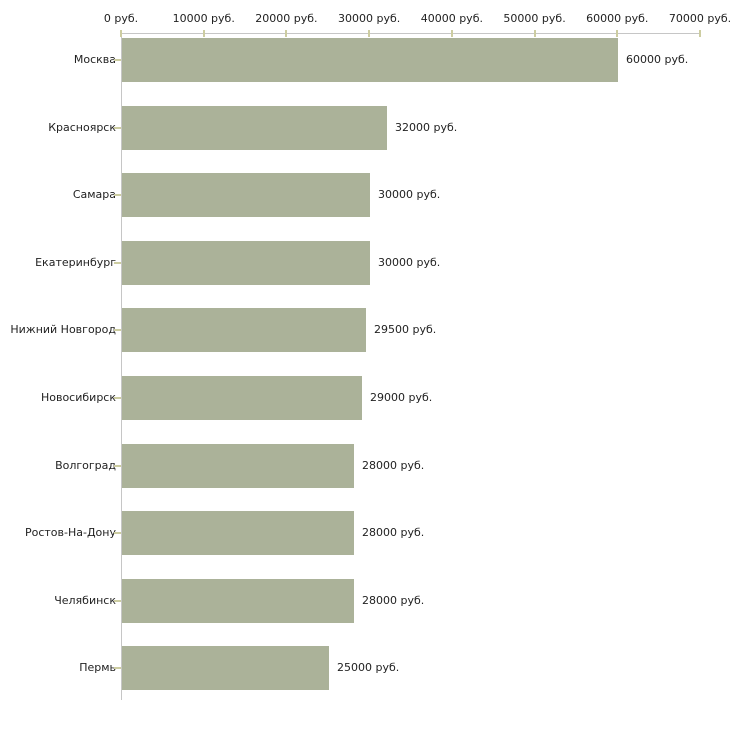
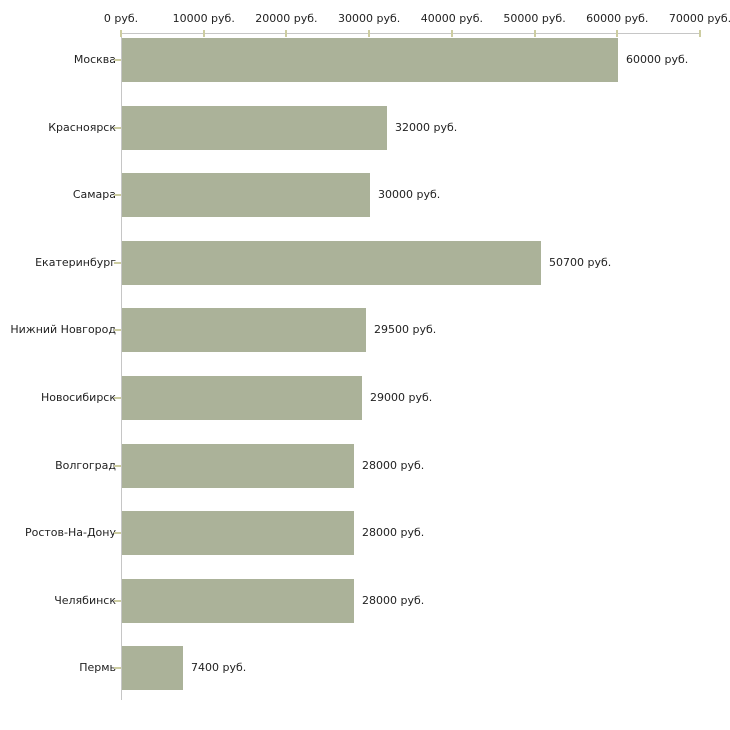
Екатеринбург: 30000 -> 50700
Пермь: 25000 -> 7400
